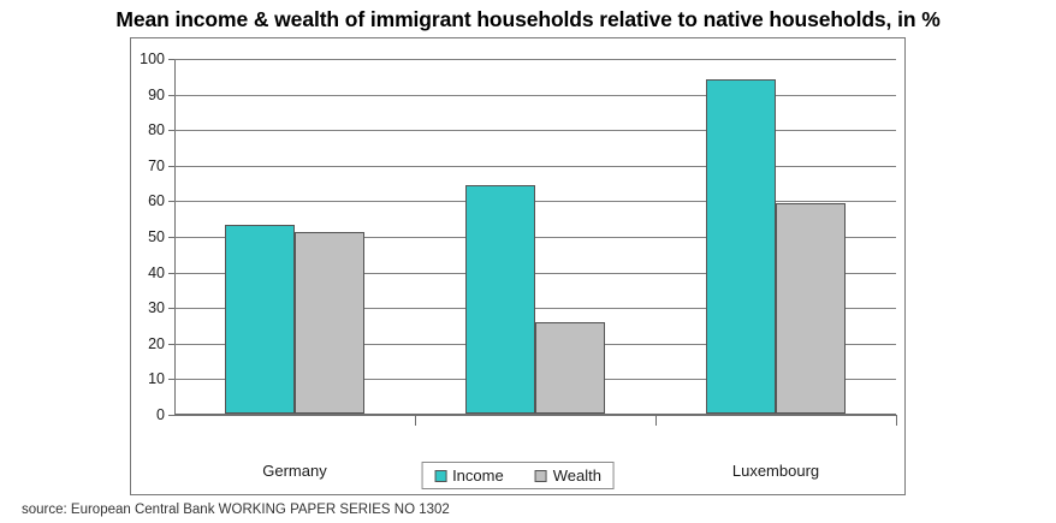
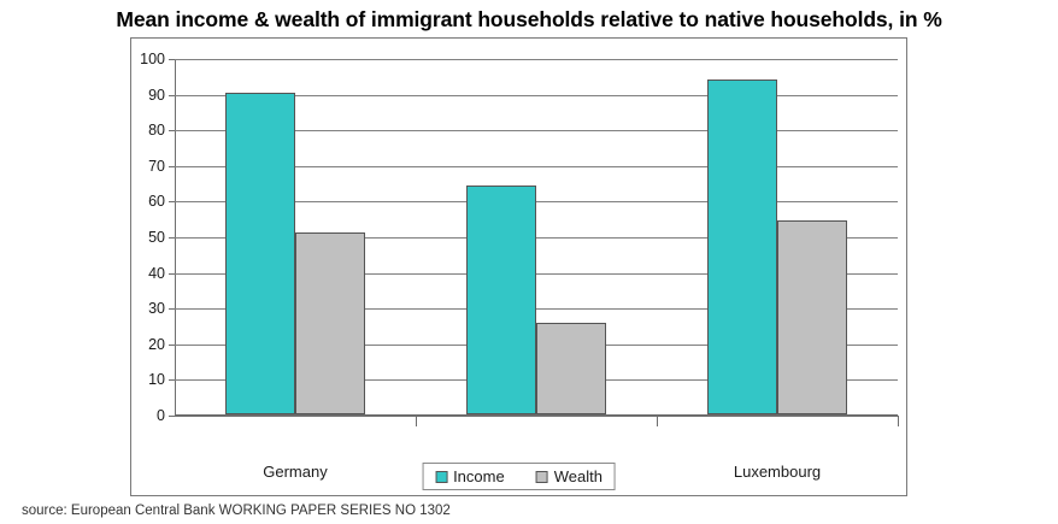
Income/Germany: 53 -> 90
Wealth/Luxembourg: 59 -> 54
